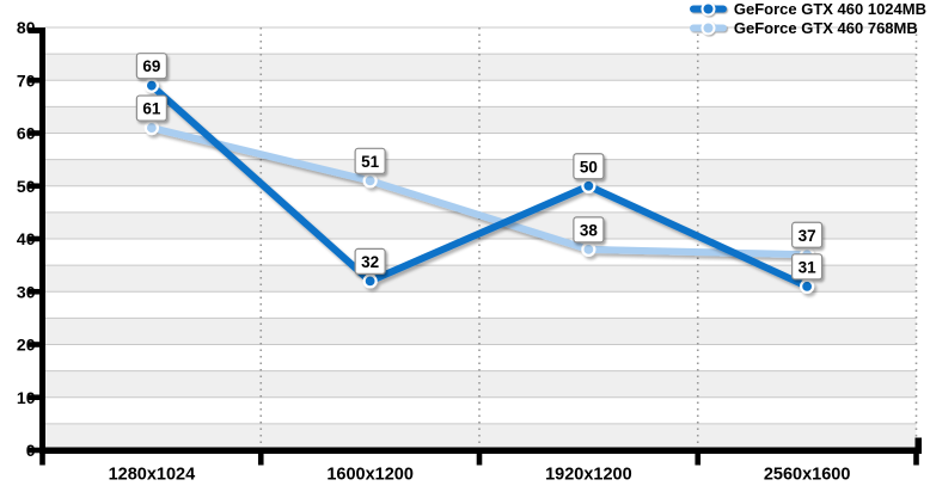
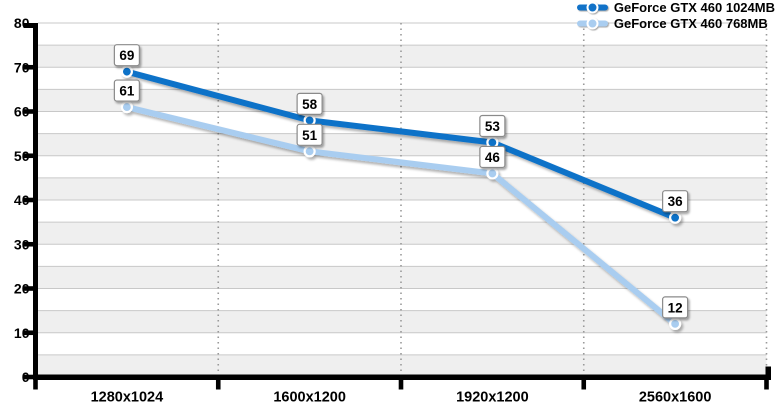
GeForce GTX 460 1024MB/1600x1200: 32 -> 58
GeForce GTX 460 1024MB/1920x1200: 50 -> 53
GeForce GTX 460 768MB/1920x1200: 38 -> 46
GeForce GTX 460 1024MB/2560x1600: 31 -> 36
GeForce GTX 460 768MB/2560x1600: 37 -> 12
